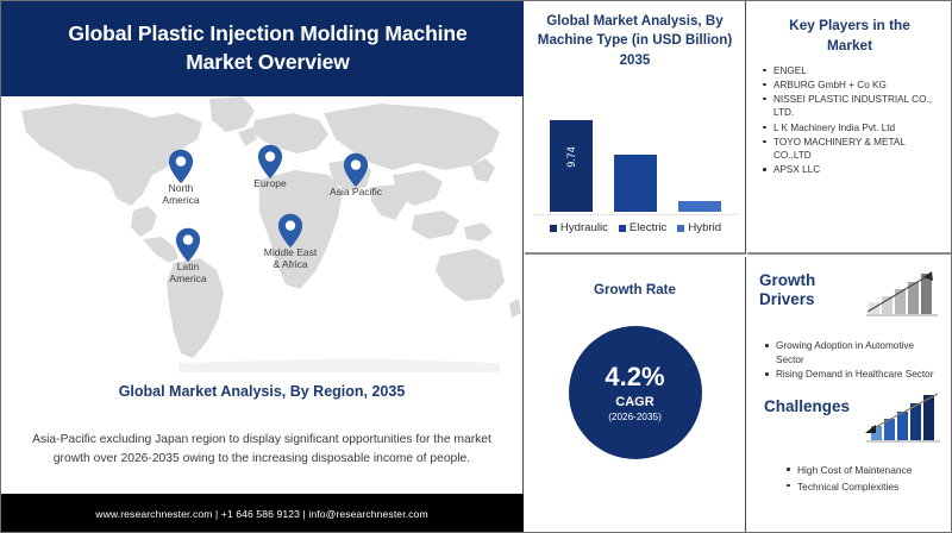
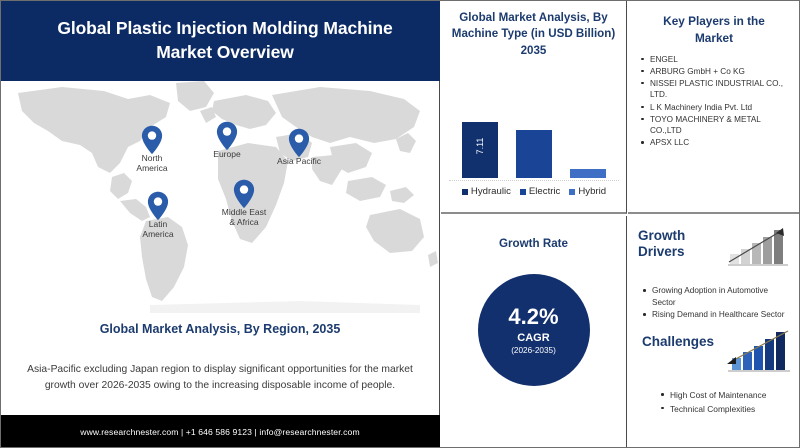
Hydraulic: 9.74 -> 7.11
